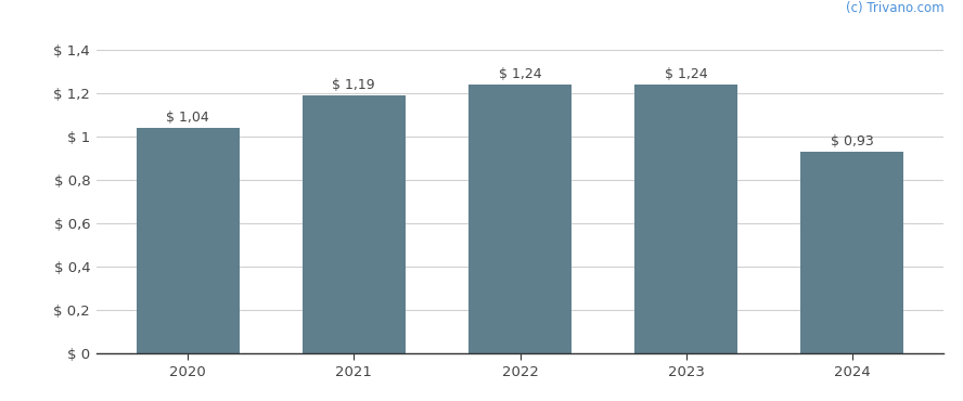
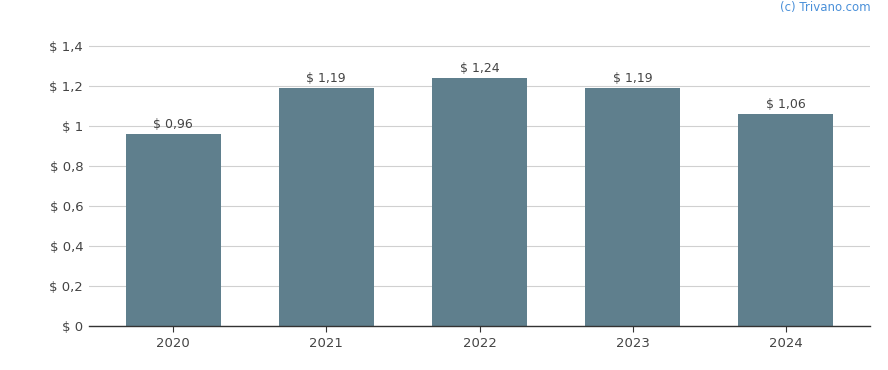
2020: 1,04 -> 0,96
2023: 1,24 -> 1,19
2024: 0,93 -> 1,06
